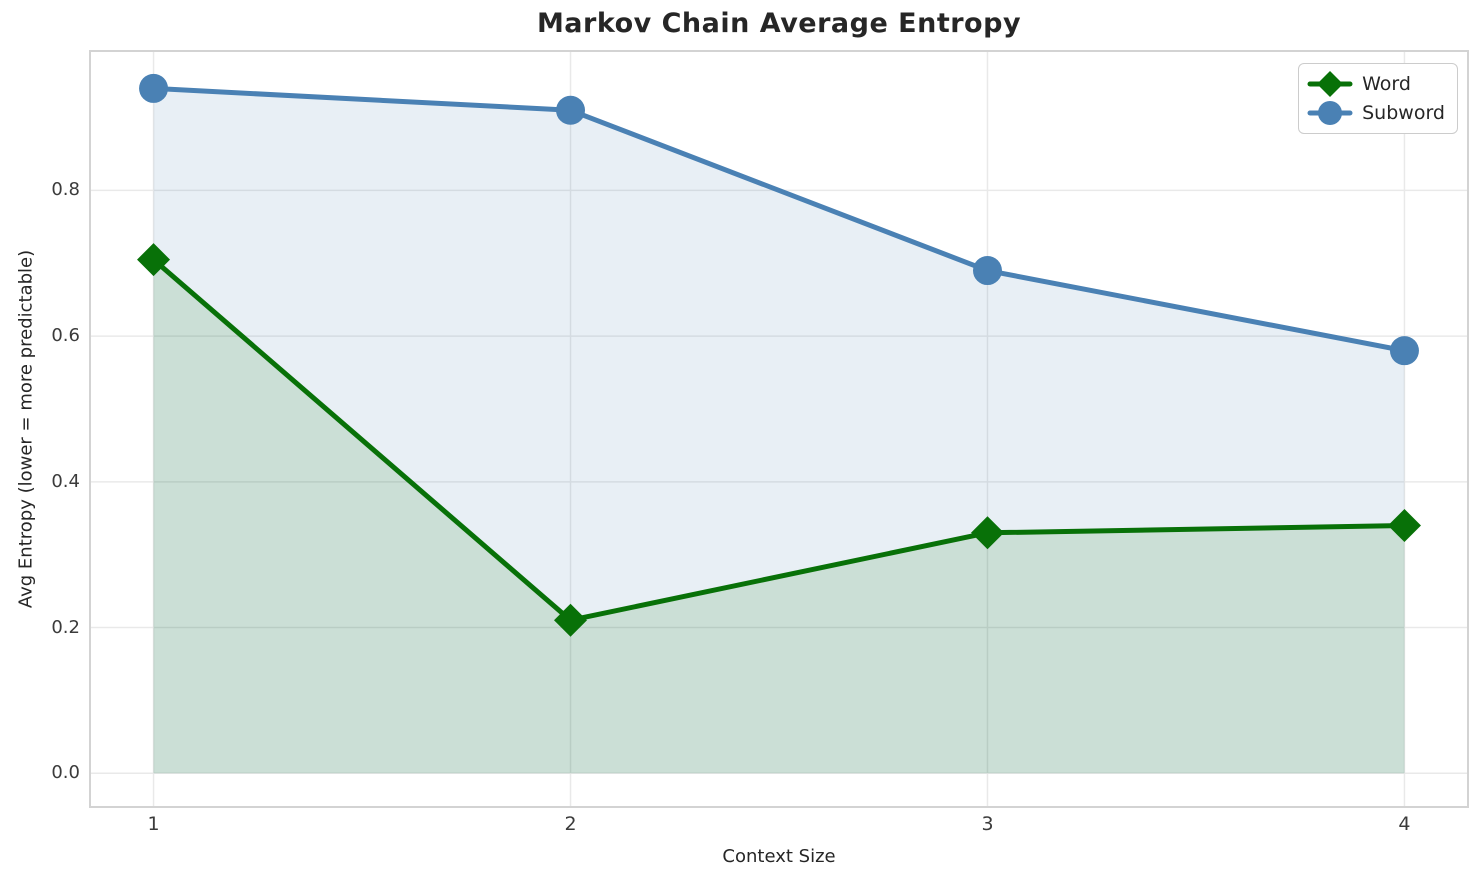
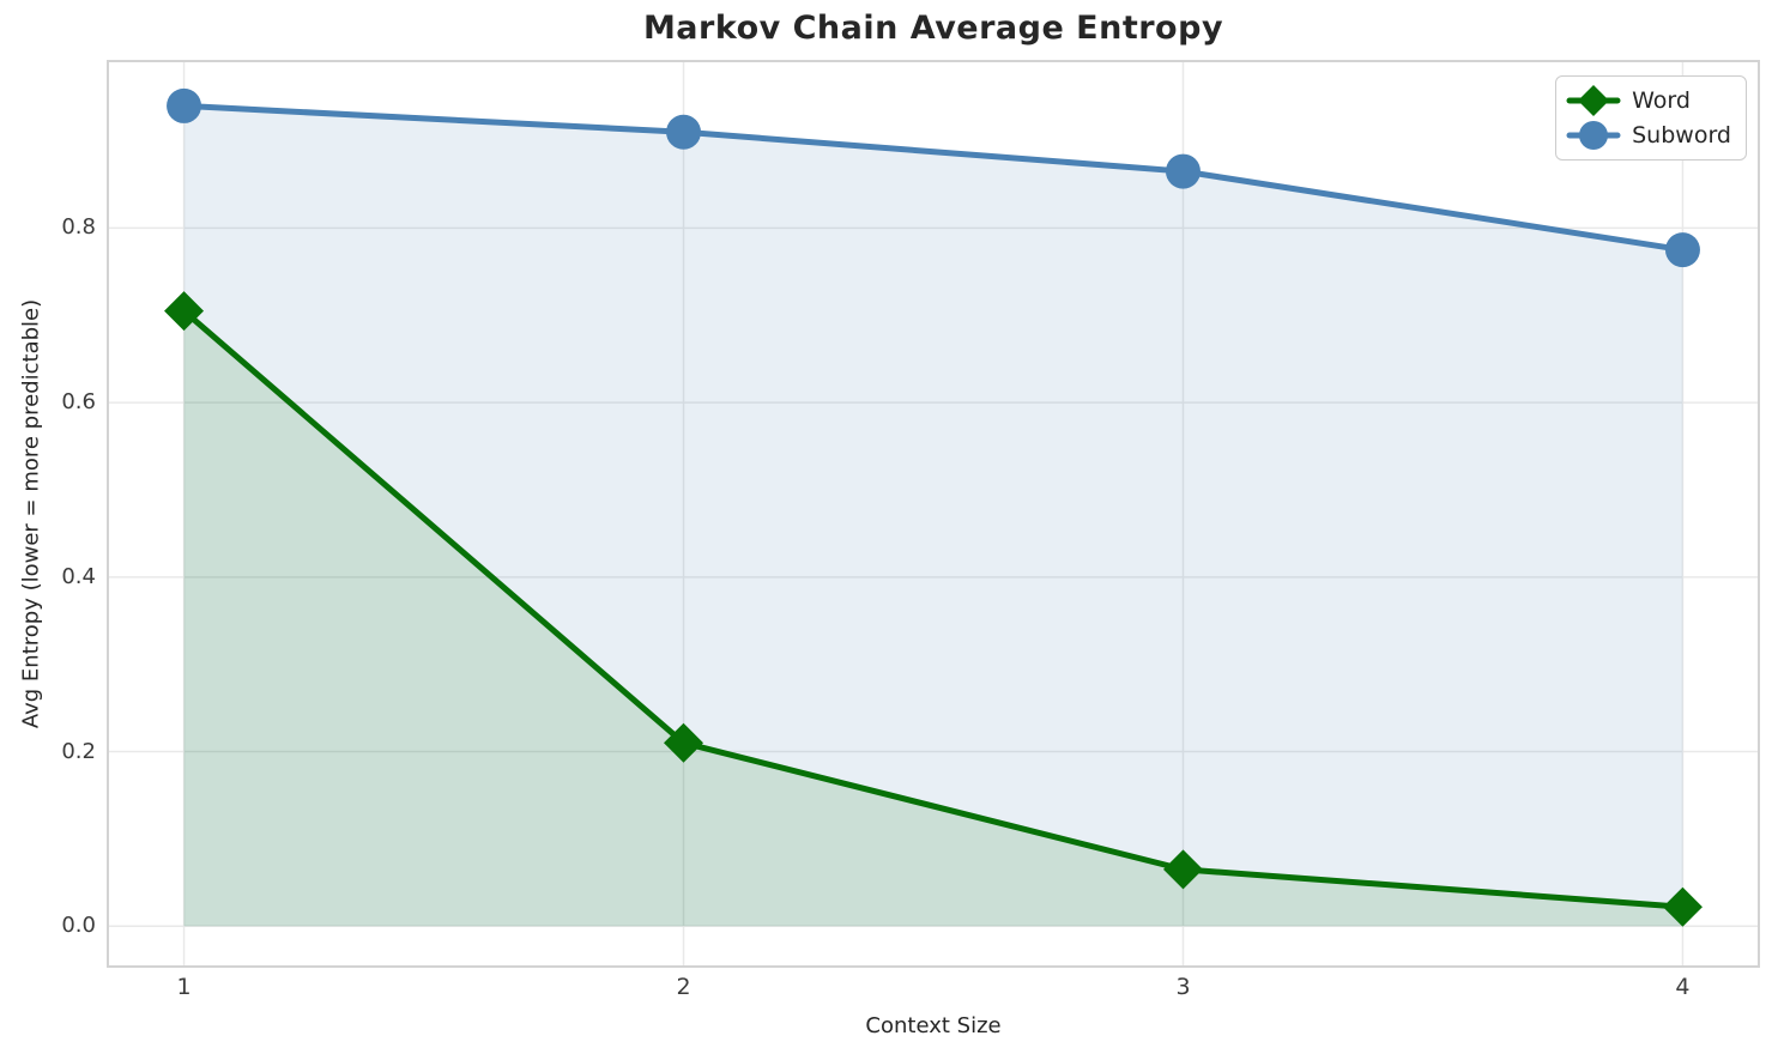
Word/3: 0.33 -> 0.07
Subword/3: 0.69 -> 0.86
Word/4: 0.34 -> 0.02
Subword/4: 0.58 -> 0.78
